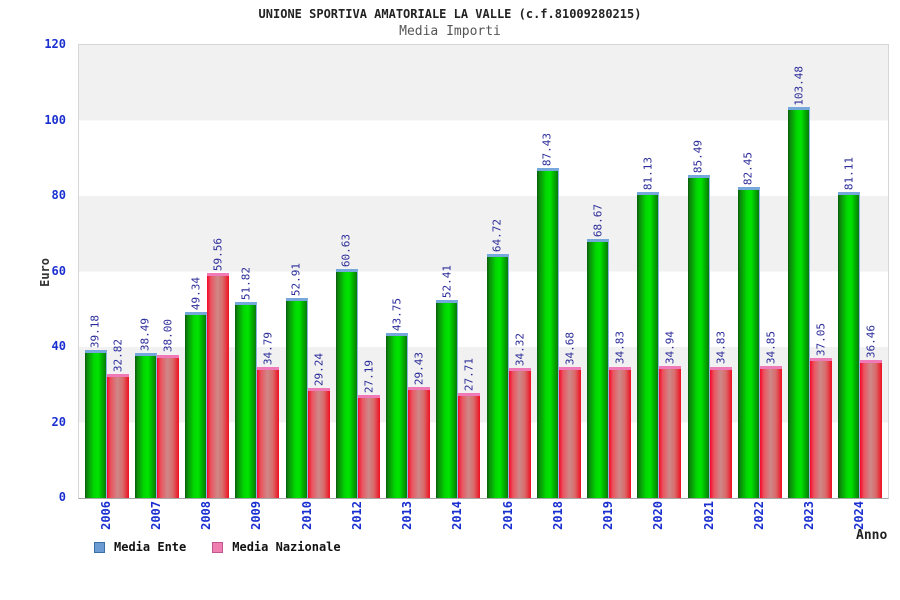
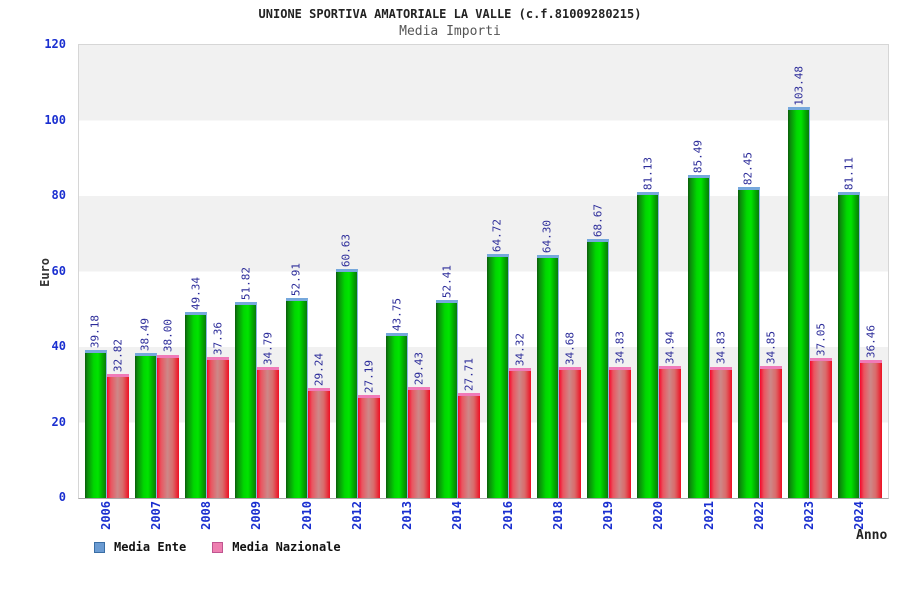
Media Nazionale/2008: 59.56 -> 37.36
Media Ente/2018: 87.43 -> 64.30
